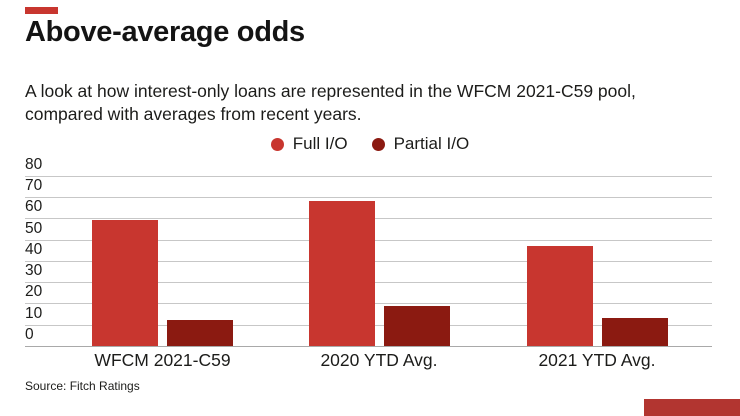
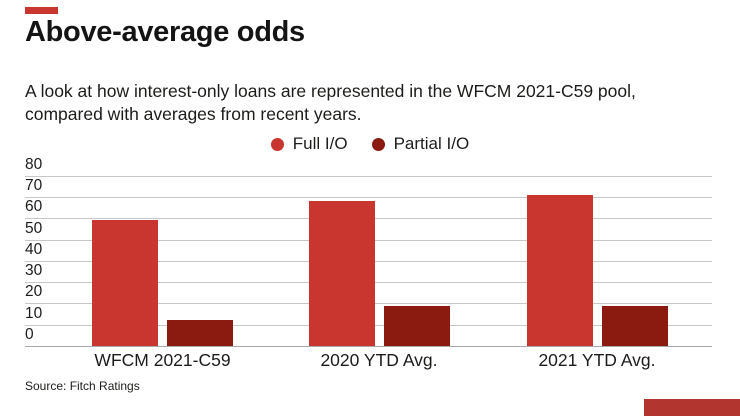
Full I/O/2021 YTD Avg.: 47 -> 71
Partial I/O/2021 YTD Avg.: 13 -> 19
